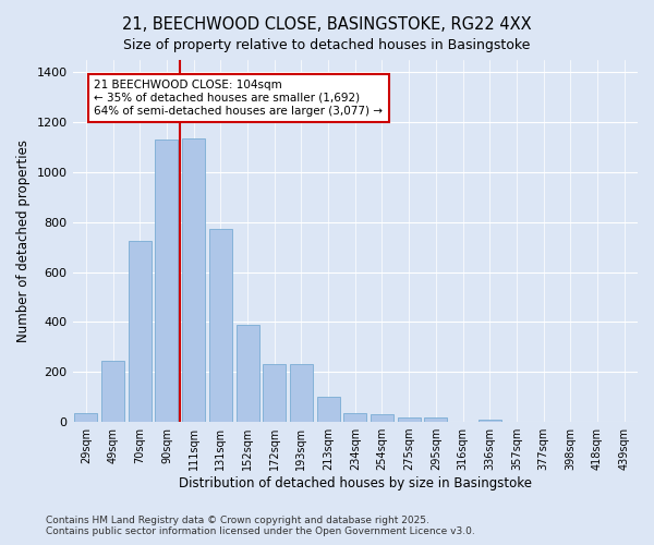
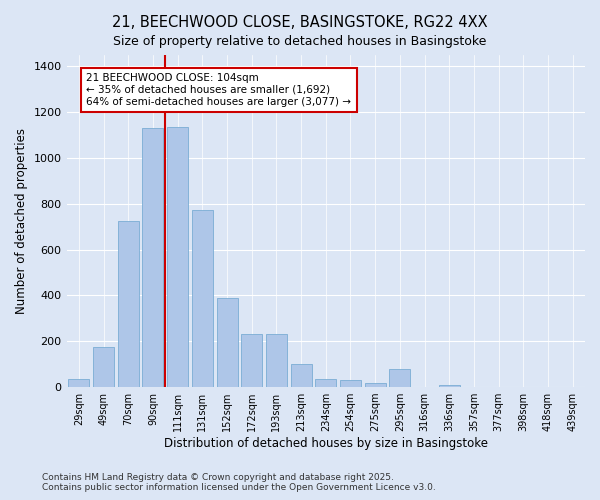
49sqm: 245 -> 175
295sqm: 17 -> 80
